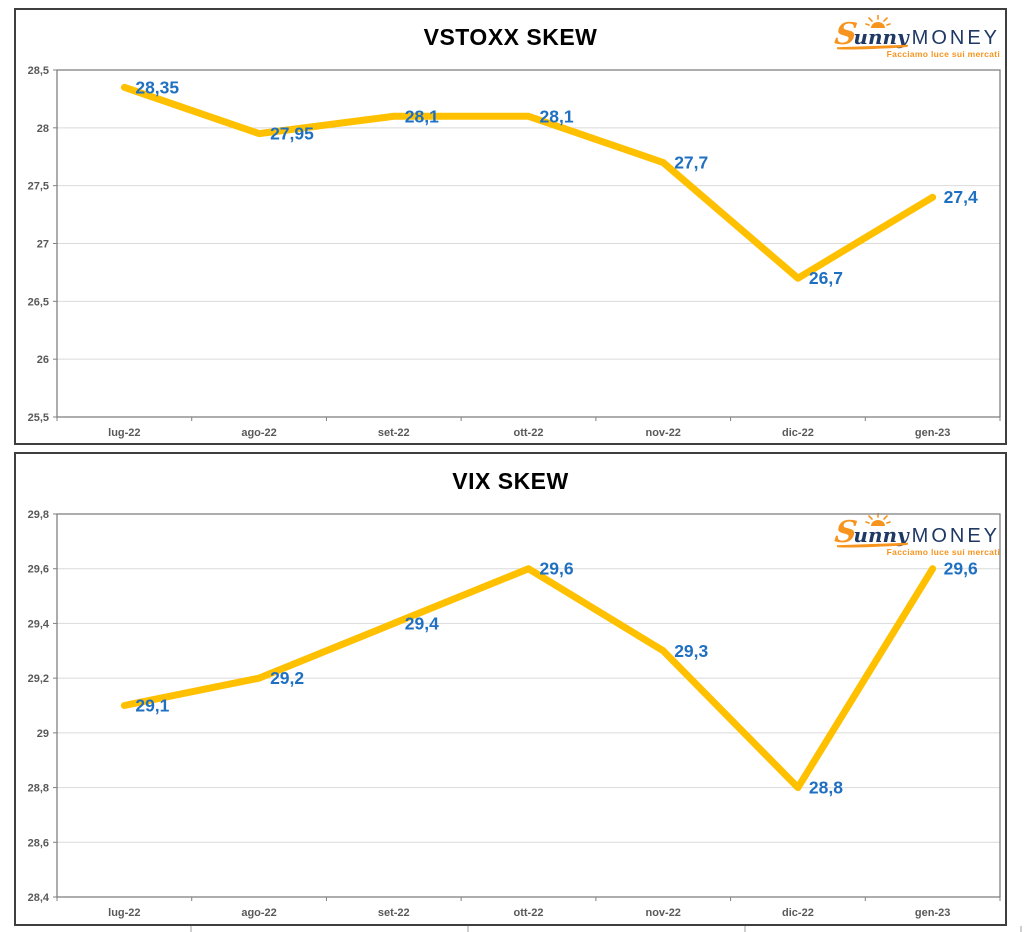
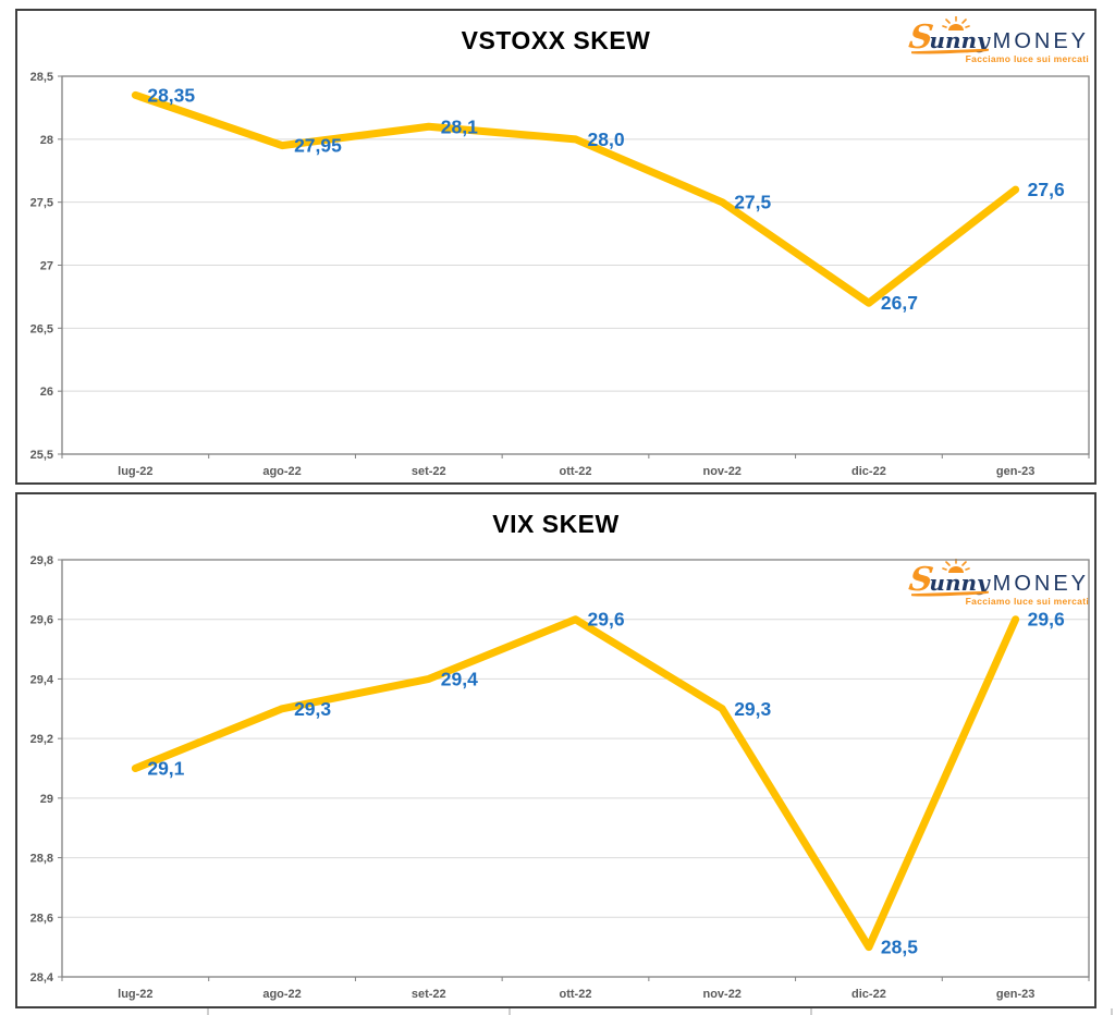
VSTOXX SKEW/ott-22: 28,1 -> 28,0
VSTOXX SKEW/nov-22: 27,7 -> 27,5
VSTOXX SKEW/gen-23: 27,4 -> 27,6
VIX SKEW/ago-22: 29,2 -> 29,3
VIX SKEW/dic-22: 28,8 -> 28,5
